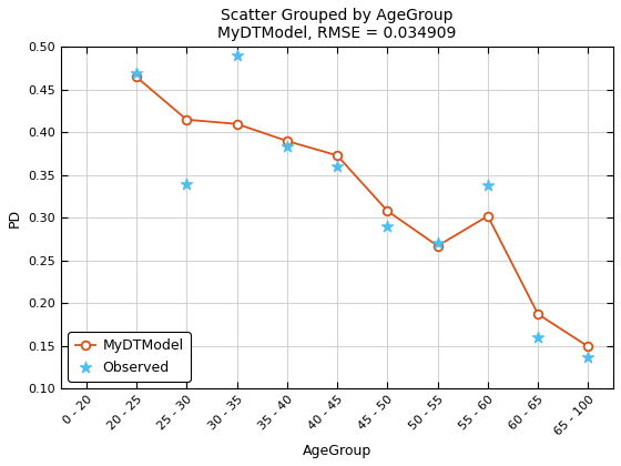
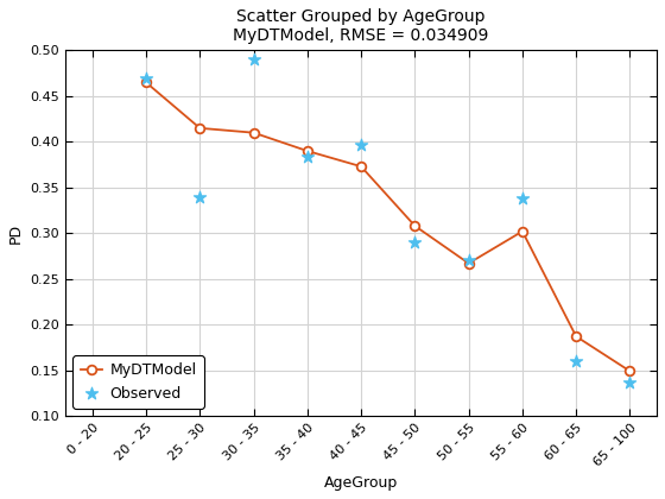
Observed/40 - 45: 0.360 -> 0.396
